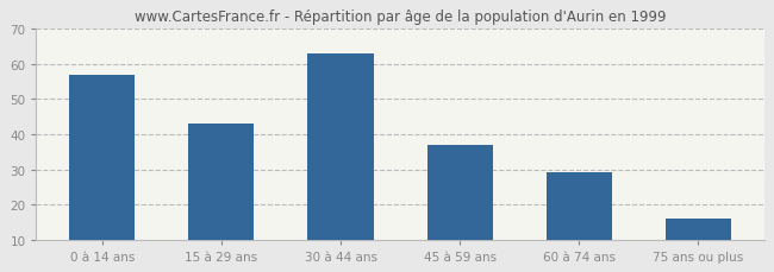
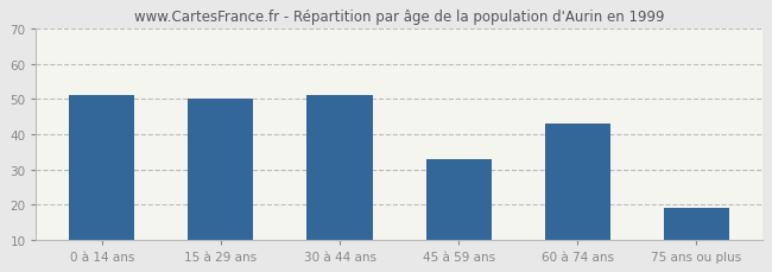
0 à 14 ans: 57 -> 51
15 à 29 ans: 43 -> 50
30 à 44 ans: 63 -> 51
45 à 59 ans: 37 -> 33
60 à 74 ans: 29 -> 43
75 ans ou plus: 16 -> 19
